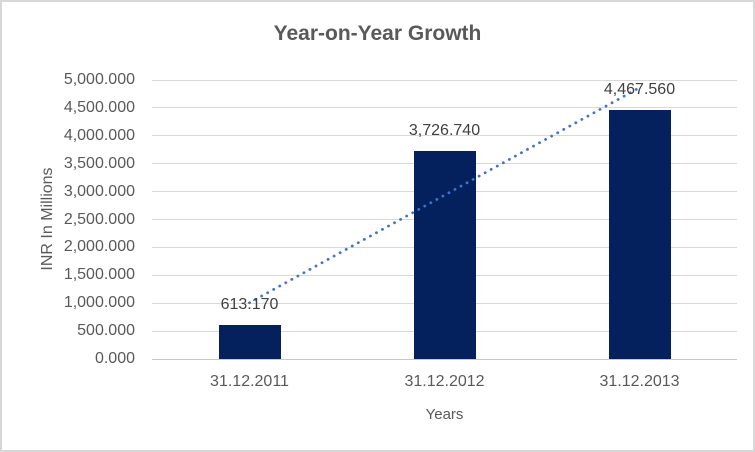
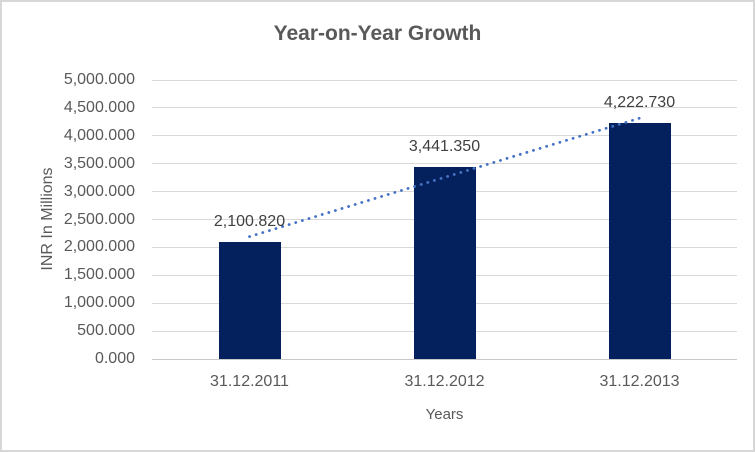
31.12.2011: 613.170 -> 2,100.820
31.12.2012: 3,726.740 -> 3,441.350
31.12.2013: 4,467.560 -> 4,222.730
